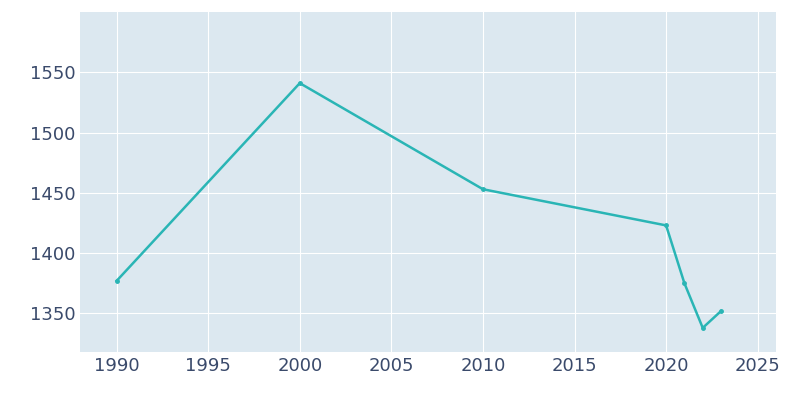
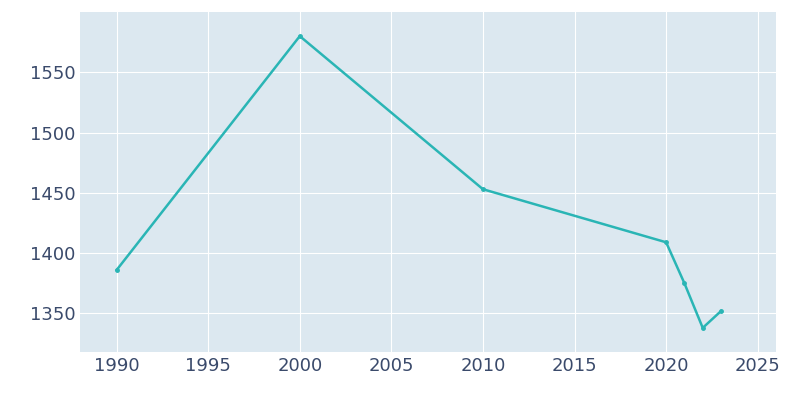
1990: 1377 -> 1386
2000: 1541 -> 1580
2020: 1423 -> 1409
